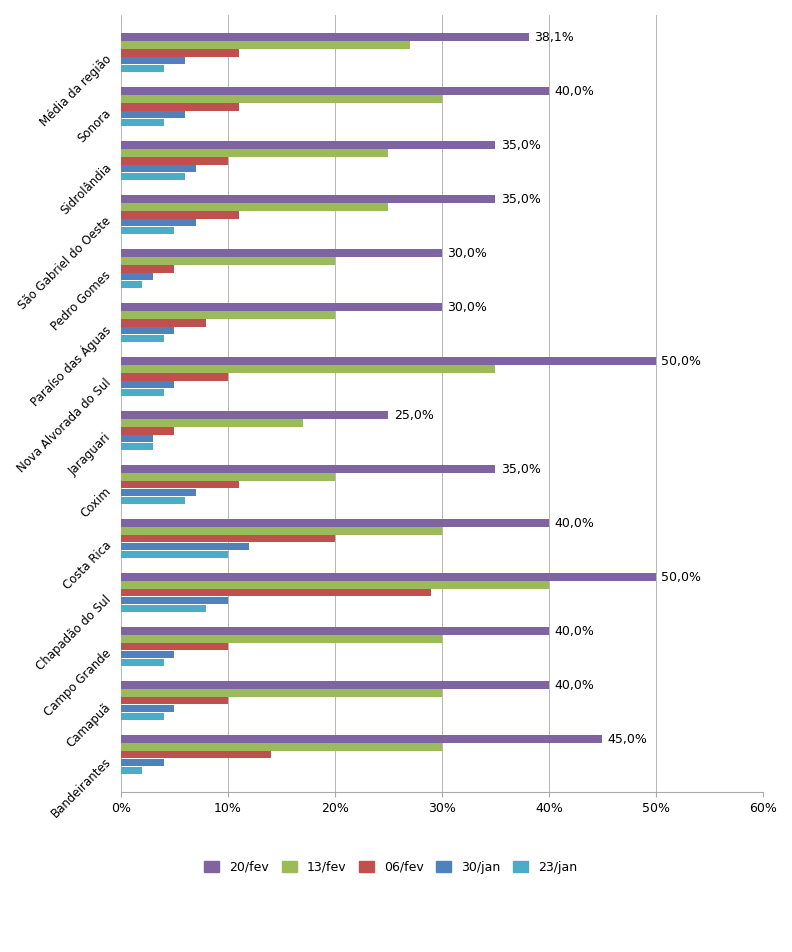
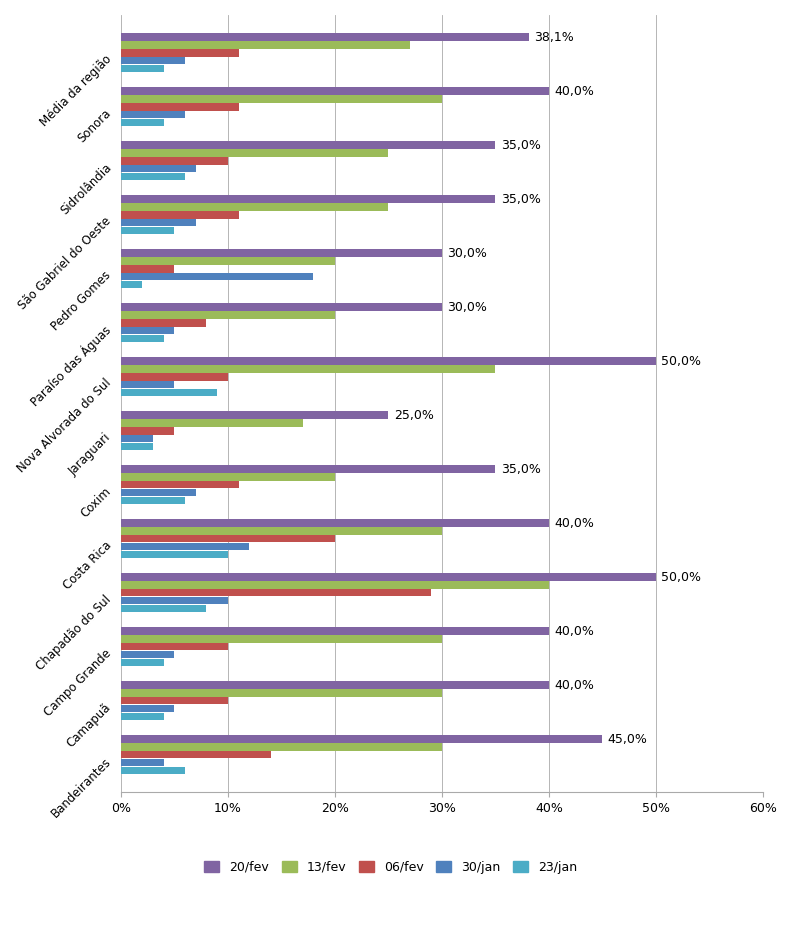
30/jan/Pedro Gomes: 3% -> 18%
23/jan/Nova Alvorada do Sul: 4% -> 9%
23/jan/Bandeirantes: 2% -> 6%
